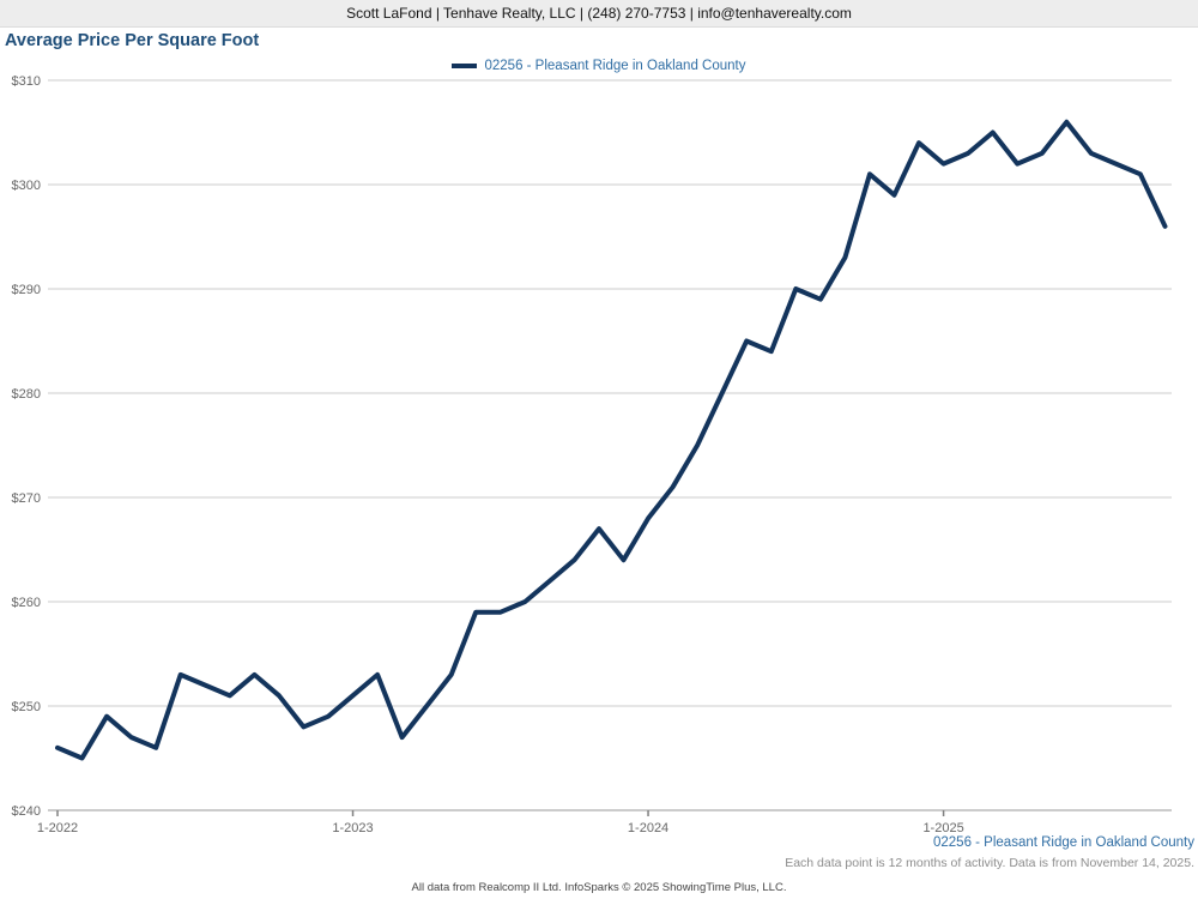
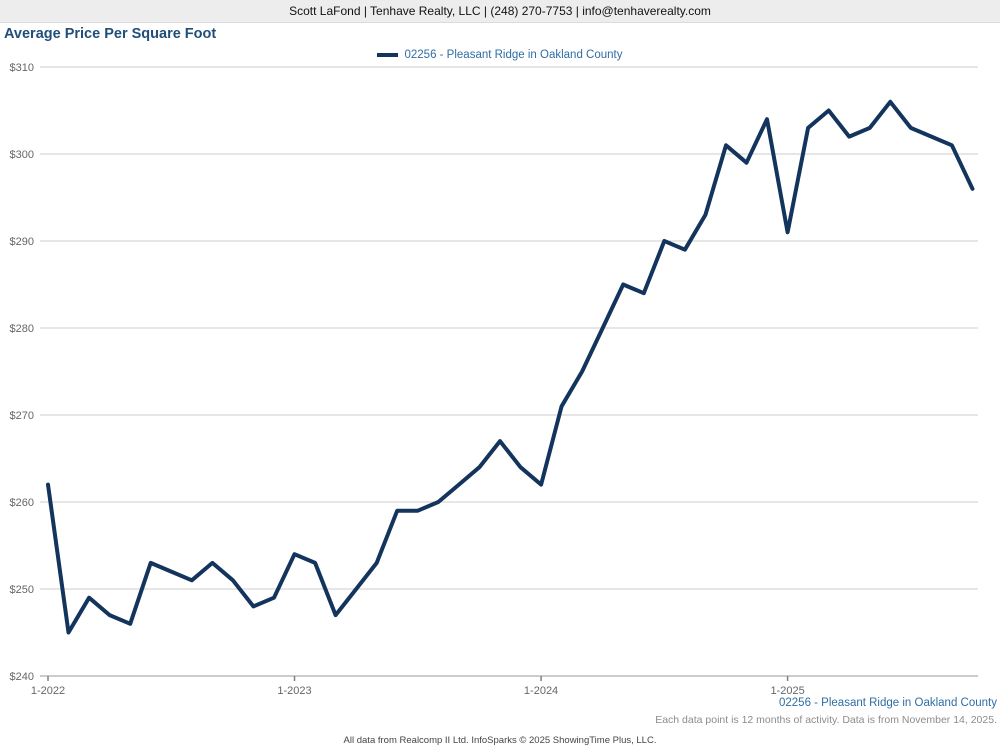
1-2022: $246 -> $262
1-2023: $251 -> $254
1-2024: $268 -> $262
1-2025: $302 -> $291
